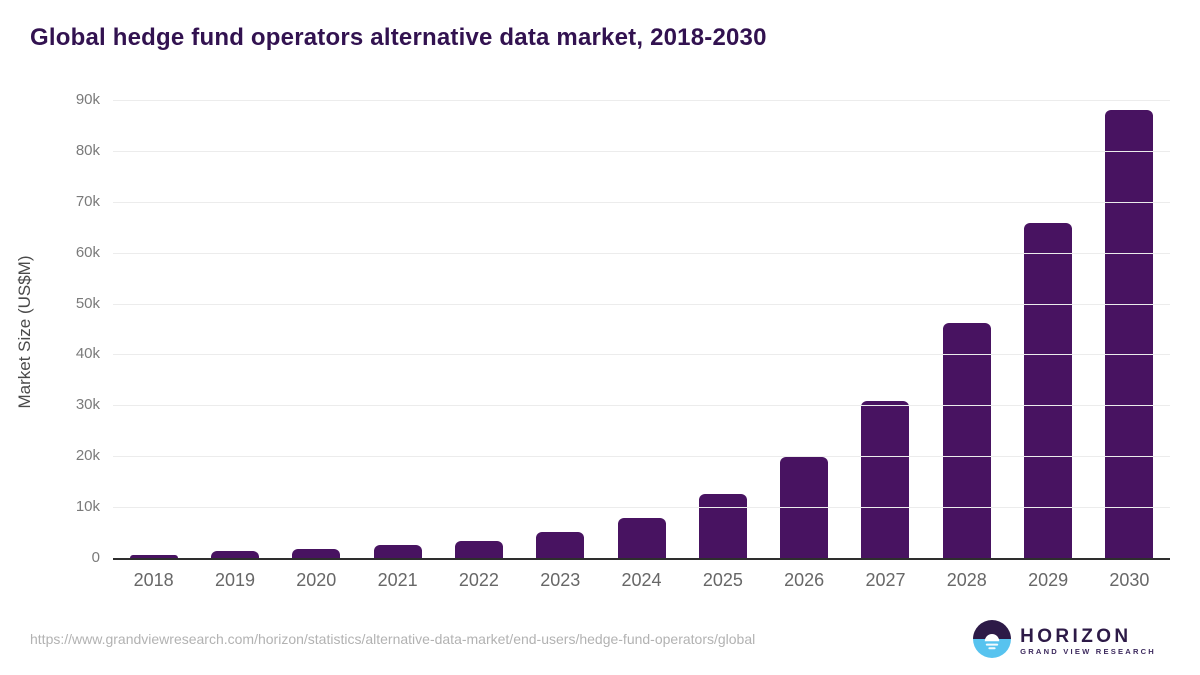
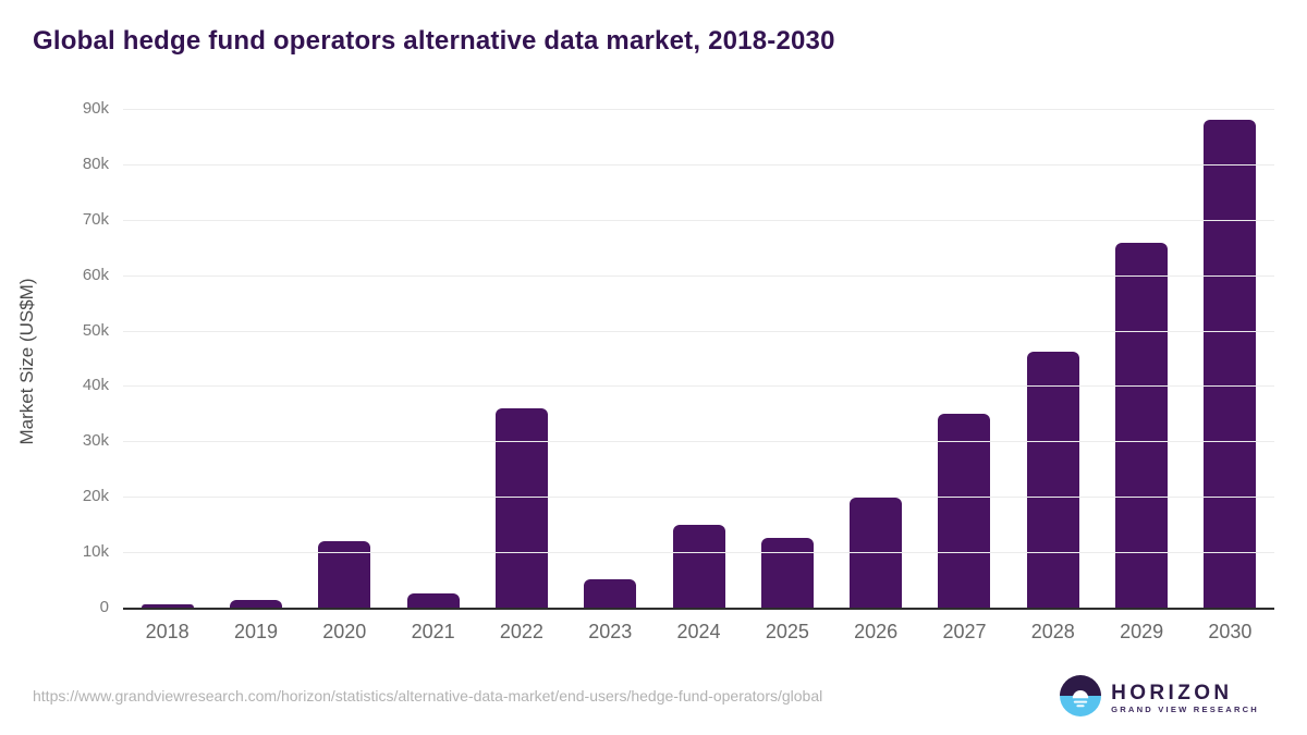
2020: 2k -> 12k
2022: 3k -> 36k
2024: 8k -> 15k
2027: 31k -> 35k
